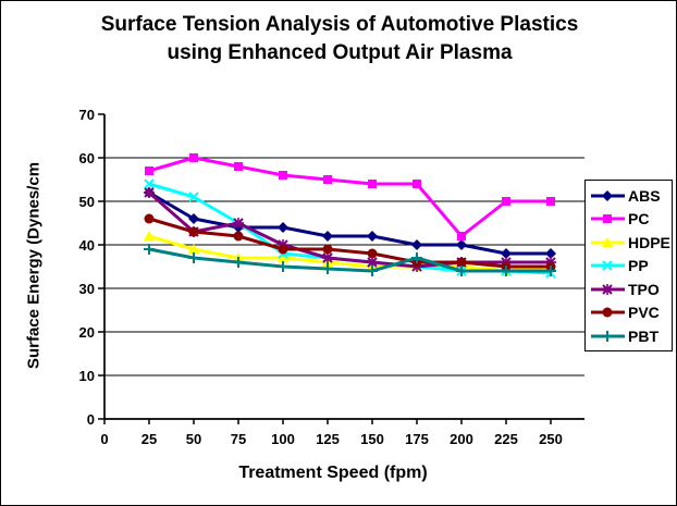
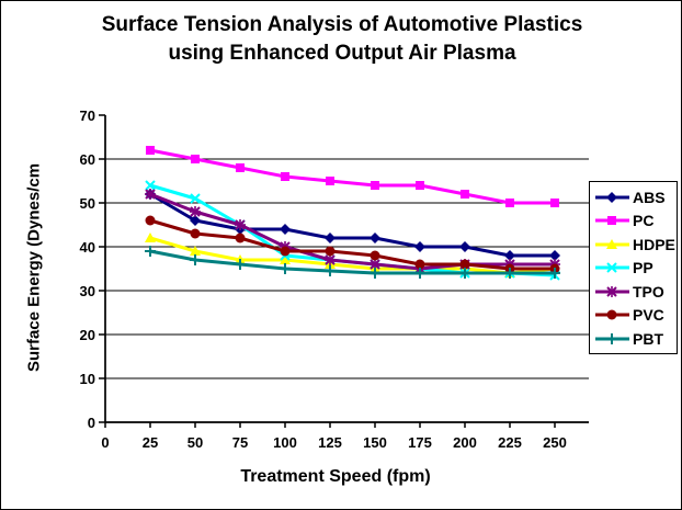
PC/25: 57 -> 62
TPO/50: 43 -> 48
PBT/175: 37 -> 34
PC/200: 42 -> 52
